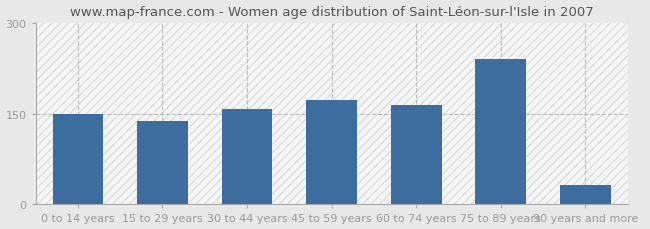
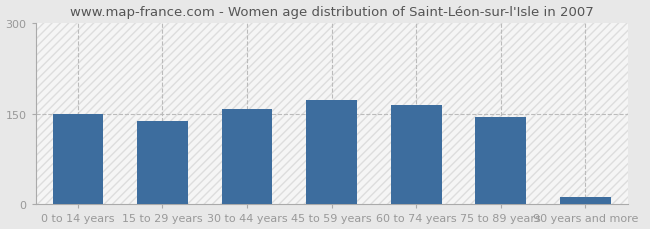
75 to 89 years: 240 -> 145
90 years and more: 32 -> 12
